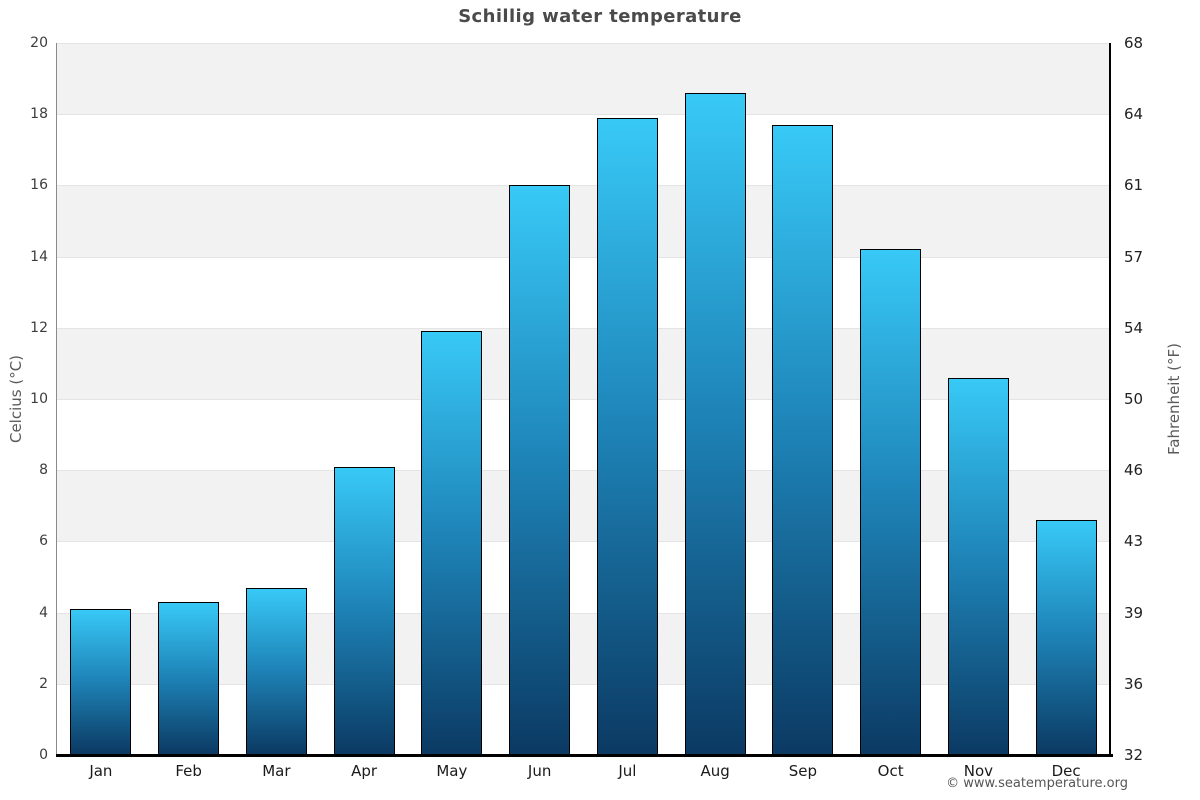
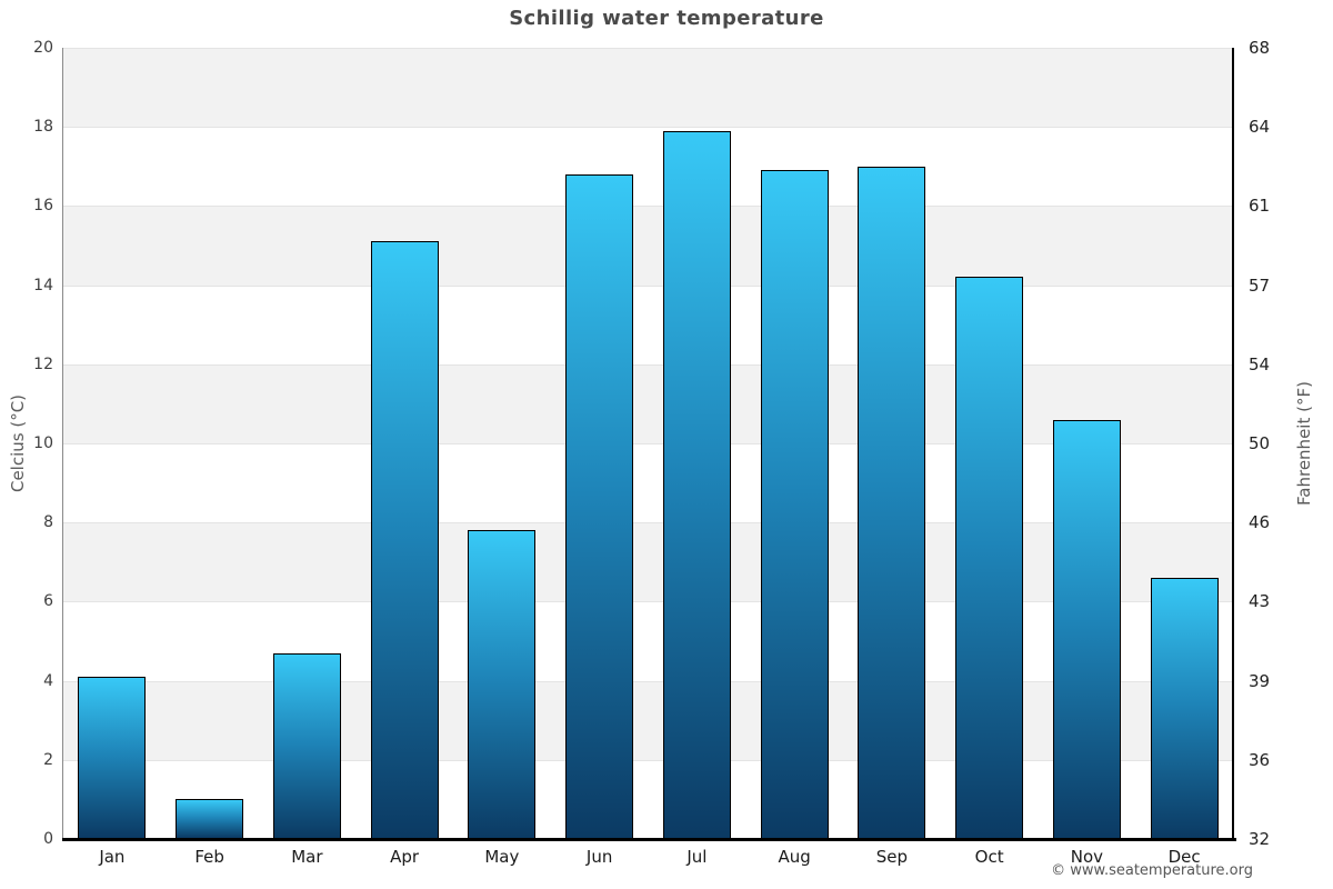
Feb: 4.3 -> 1.0
Apr: 8.1 -> 15.1
May: 11.9 -> 7.8
Jun: 16.0 -> 16.8
Aug: 18.6 -> 16.9
Sep: 17.7 -> 17.0
